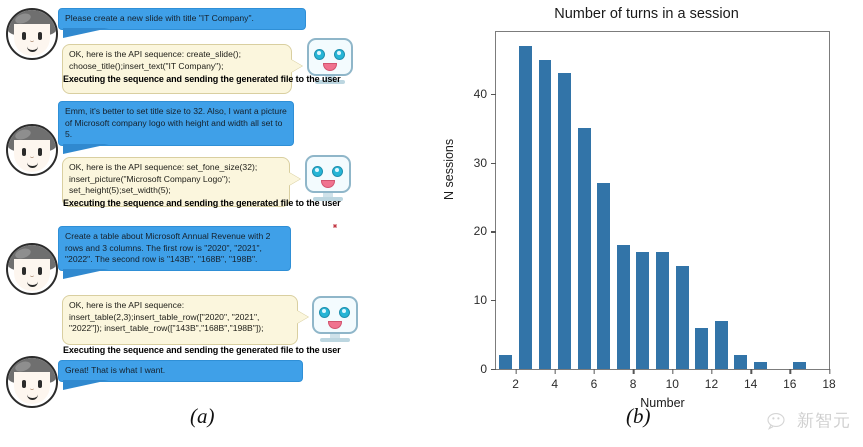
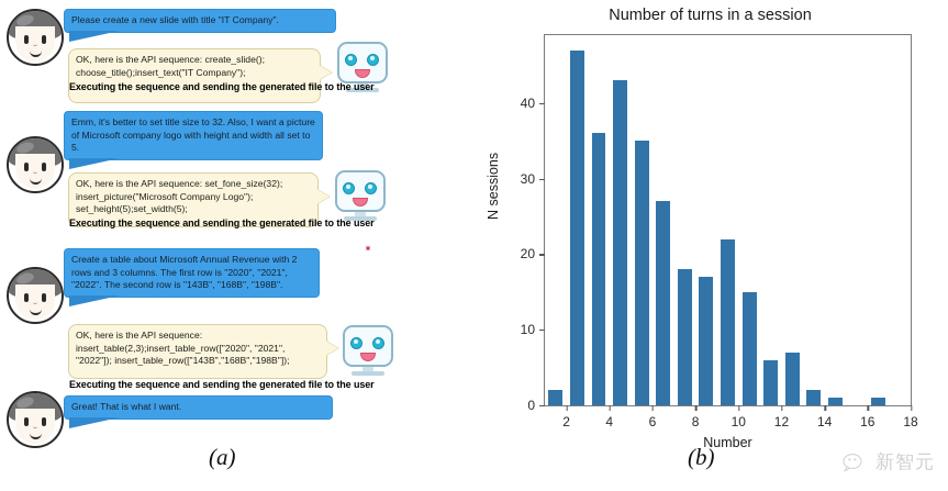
4: 45 -> 36
10: 17 -> 22
